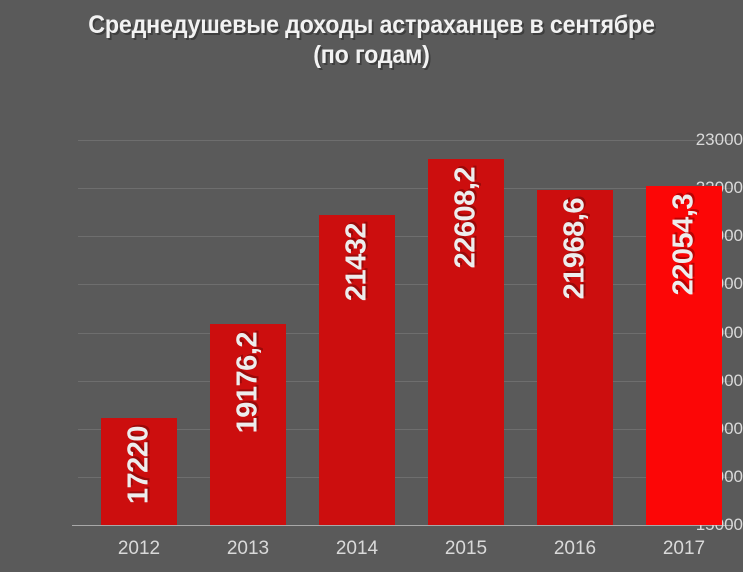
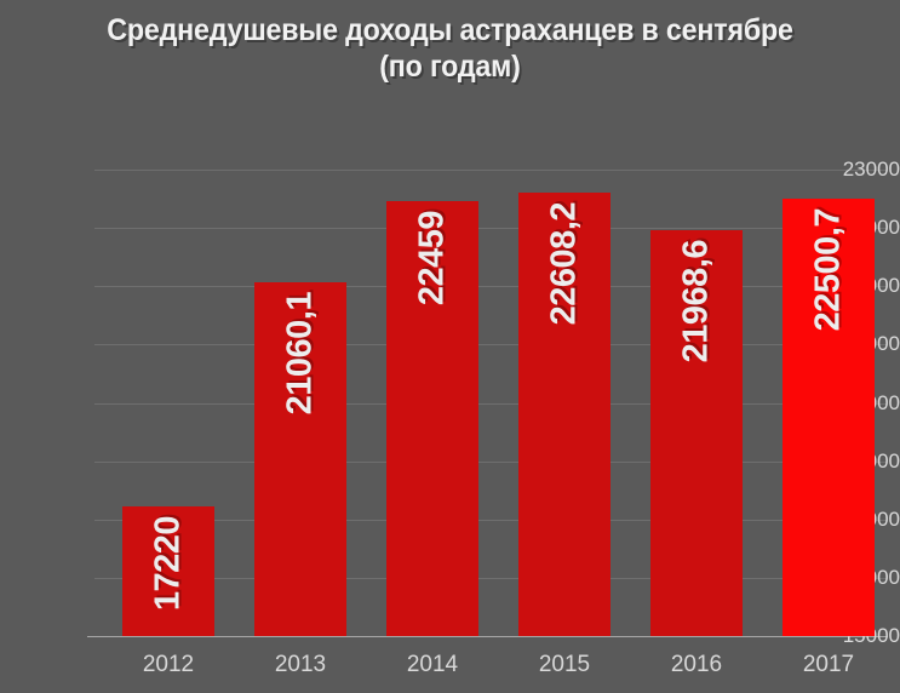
2013: 19176,2 -> 21060,1
2014: 21432 -> 22459
2017: 22054,3 -> 22500,7
